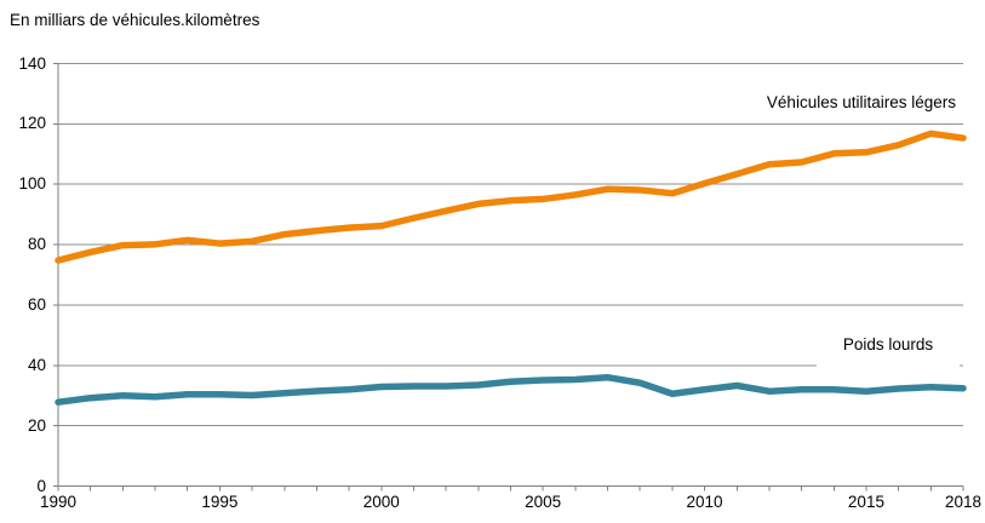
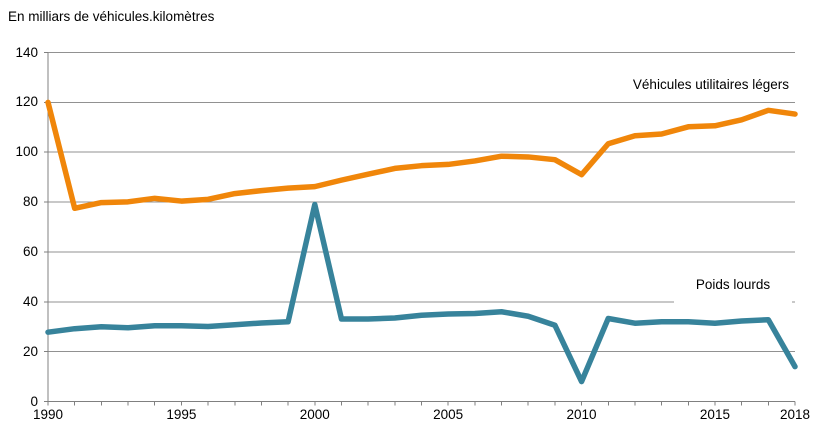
Véhicules utilitaires légers/1990: 75 -> 120
Poids lourds/2000: 33 -> 79
Véhicules utilitaires légers/2010: 100 -> 91
Poids lourds/2010: 32 -> 8
Poids lourds/2018: 32 -> 14
